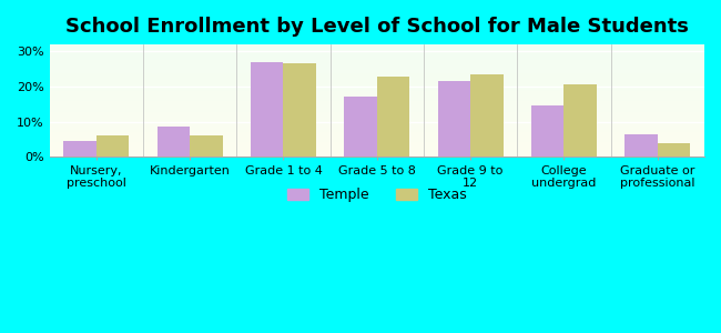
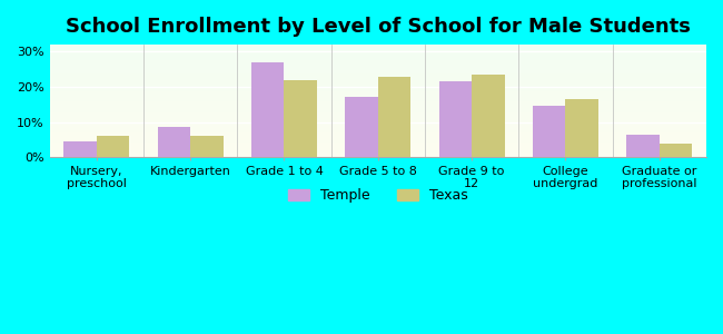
Texas/Grade 1 to 4: 26.5% -> 22.0%
Texas/College undergrad: 20.5% -> 16.5%
